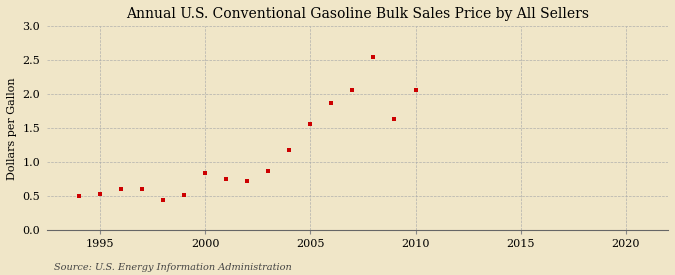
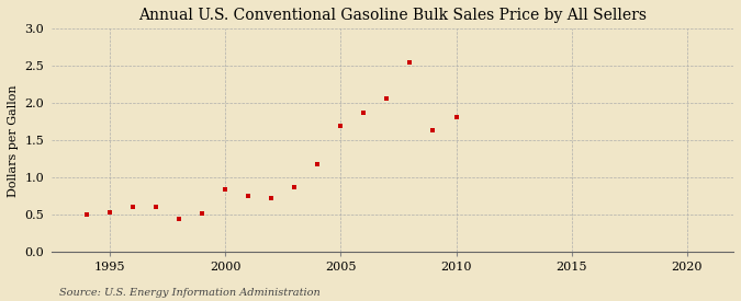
2005: 1.56 -> 1.70
2010: 2.06 -> 1.82
